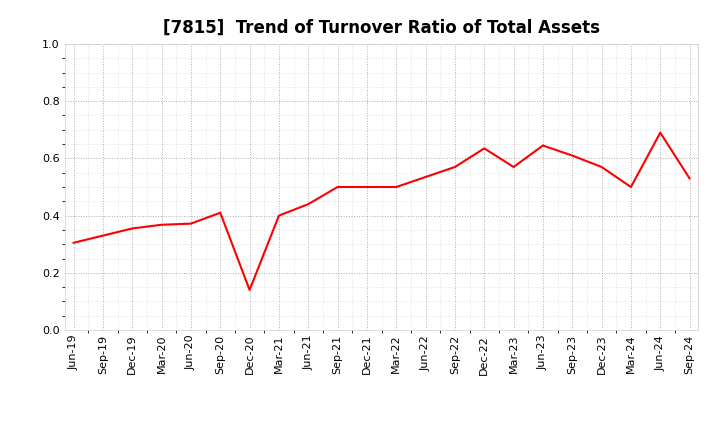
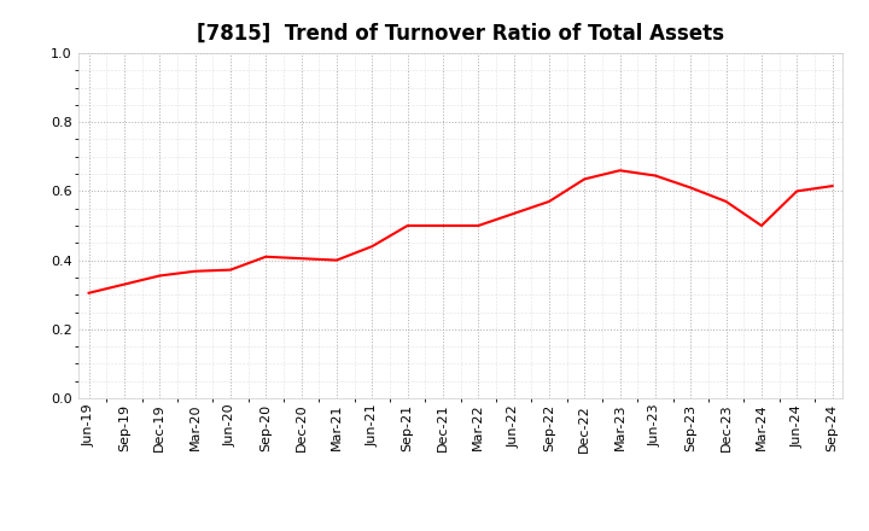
Dec-20: 0.140 -> 0.405
Mar-23: 0.570 -> 0.660
Jun-24: 0.690 -> 0.600
Sep-24: 0.530 -> 0.615
